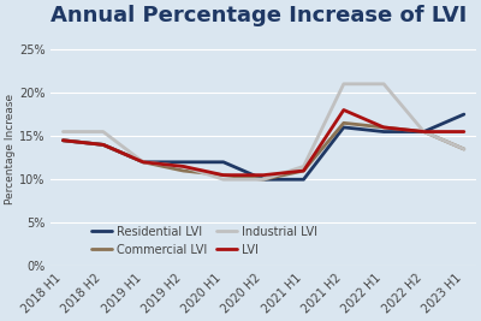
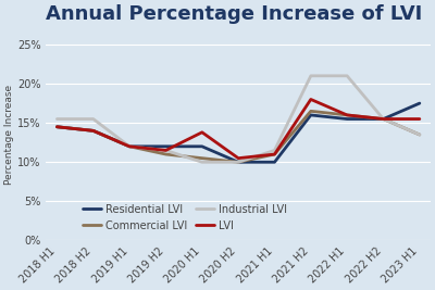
LVI/2020 H1: 10.5% -> 13.8%
